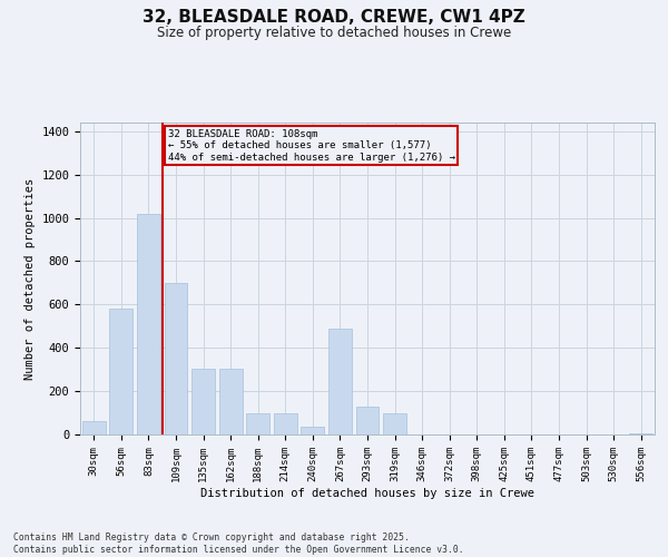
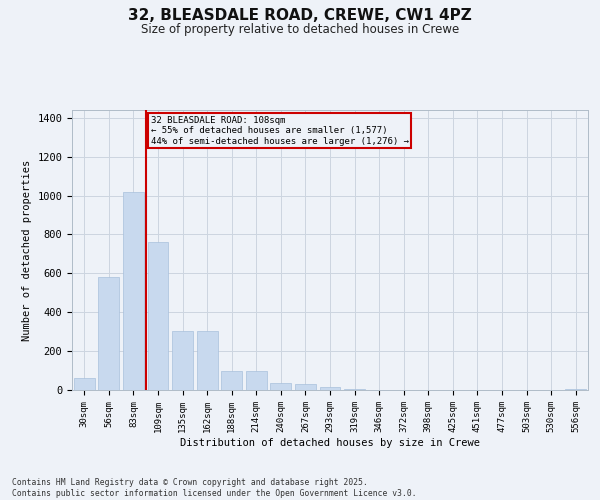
109sqm: 700 -> 760
267sqm: 490 -> 30
293sqm: 130 -> 20
319sqm: 100 -> 0
